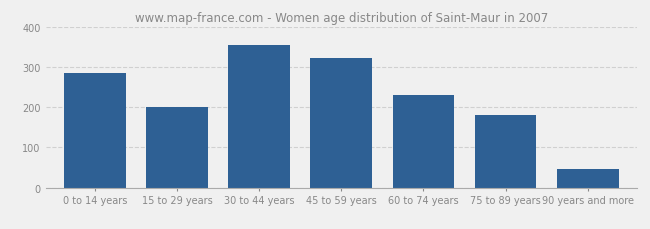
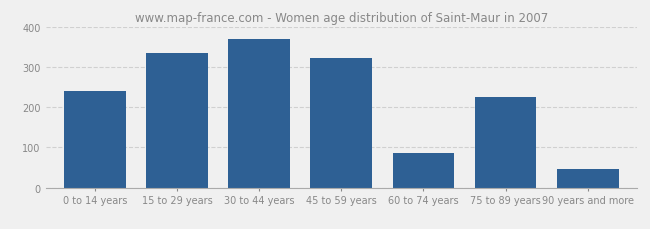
0 to 14 years: 285 -> 240
15 to 29 years: 200 -> 335
30 to 44 years: 354 -> 370
60 to 74 years: 230 -> 85
75 to 89 years: 180 -> 225
